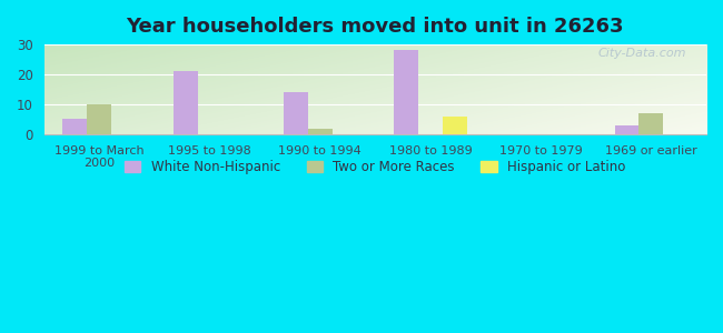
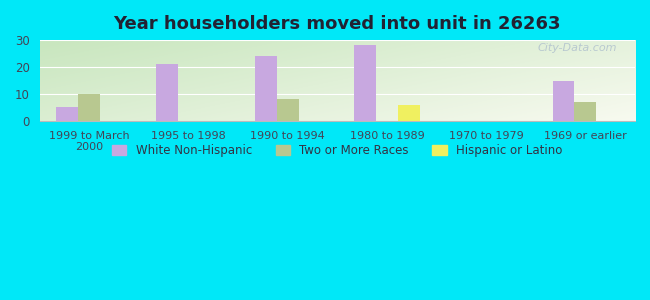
White Non-Hispanic/1990 to 1994: 14 -> 24
Two or More Races/1990 to 1994: 2 -> 8
White Non-Hispanic/1969 or earlier: 3 -> 15
